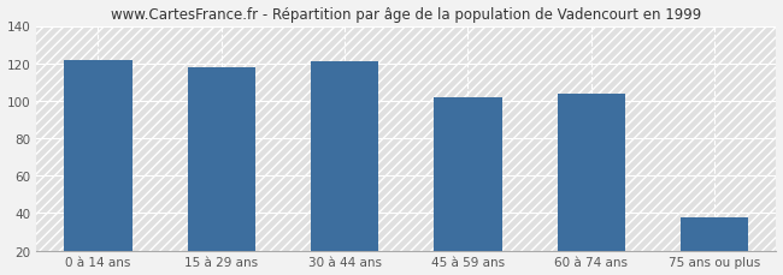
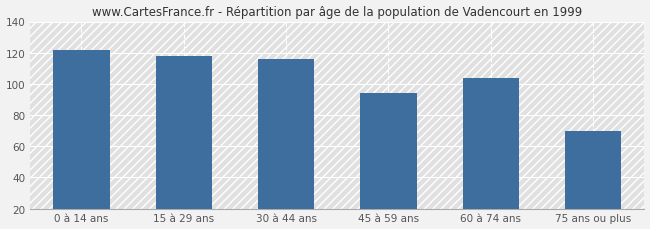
30 à 44 ans: 121 -> 116
45 à 59 ans: 102 -> 94
75 ans ou plus: 38 -> 70
